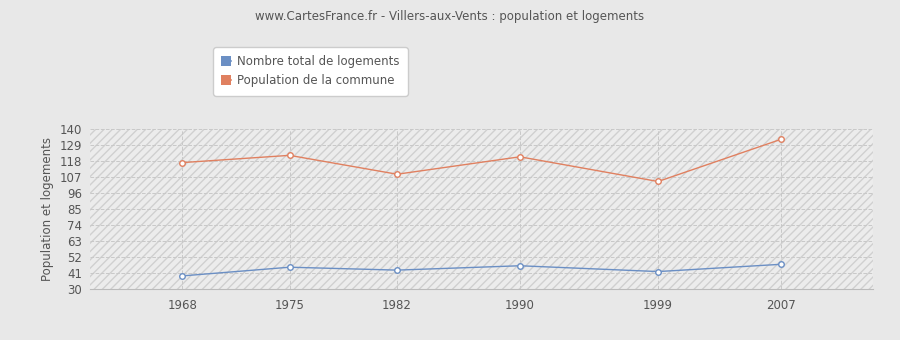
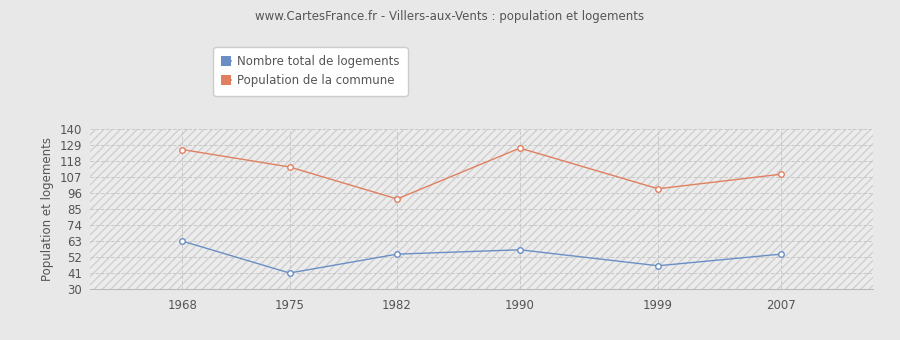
Nombre total de logements/1968: 39 -> 63
Population de la commune/1968: 117 -> 126
Nombre total de logements/1975: 45 -> 41
Population de la commune/1975: 122 -> 114
Nombre total de logements/1982: 43 -> 54
Population de la commune/1982: 109 -> 92
Nombre total de logements/1990: 46 -> 57
Population de la commune/1990: 121 -> 127
Nombre total de logements/1999: 42 -> 46
Population de la commune/1999: 104 -> 99
Nombre total de logements/2007: 47 -> 54
Population de la commune/2007: 133 -> 109
